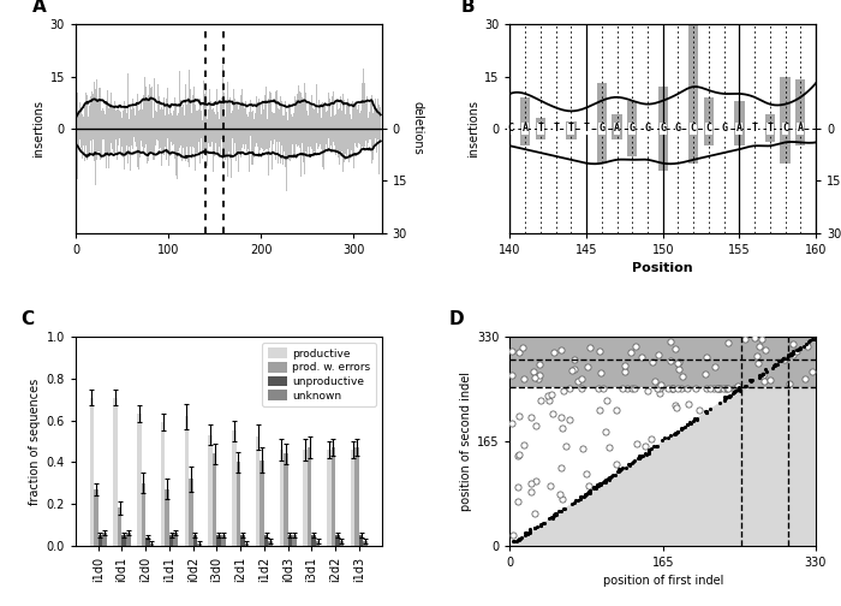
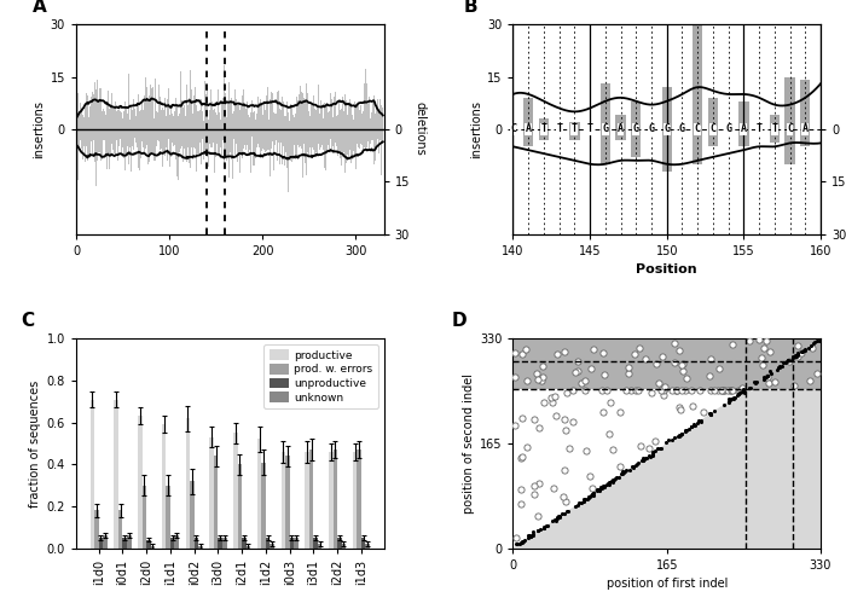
prod. w. errors/i1d0: 0.27 -> 0.18
prod. w. errors/i1d1: 0.27 -> 0.30
